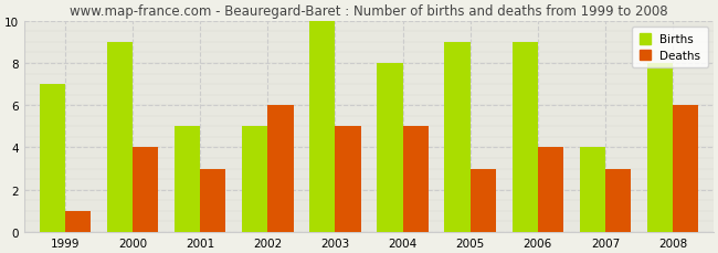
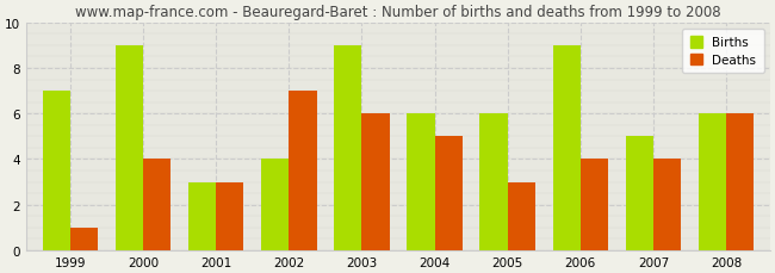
Births/2001: 5 -> 3
Births/2002: 5 -> 4
Deaths/2002: 6 -> 7
Births/2003: 10 -> 9
Deaths/2003: 5 -> 6
Births/2004: 8 -> 6
Births/2005: 9 -> 6
Births/2007: 4 -> 5
Deaths/2007: 3 -> 4
Births/2008: 8 -> 6
